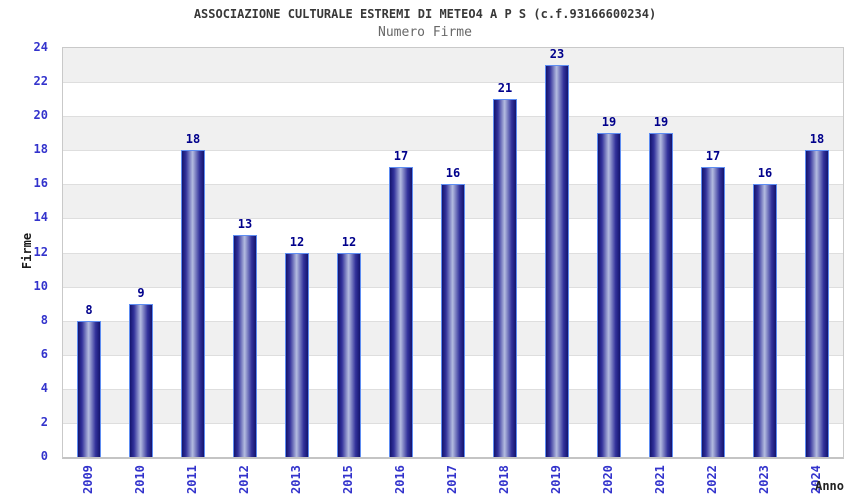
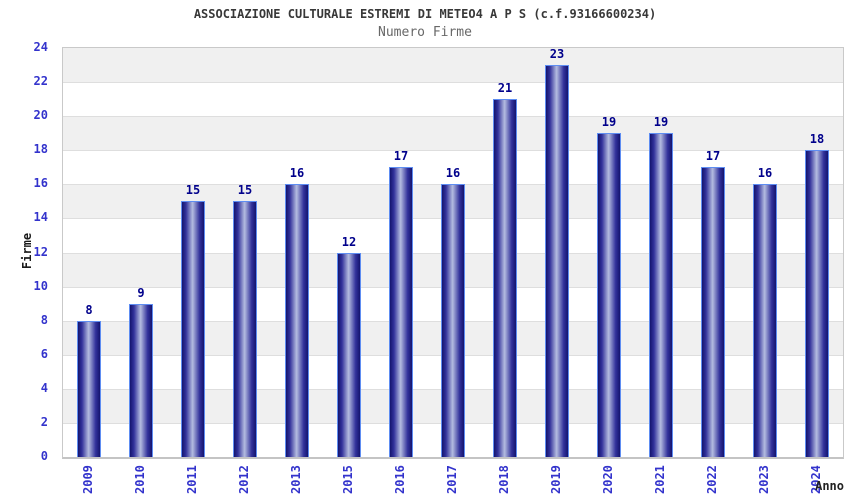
2011: 18 -> 15
2012: 13 -> 15
2013: 12 -> 16
